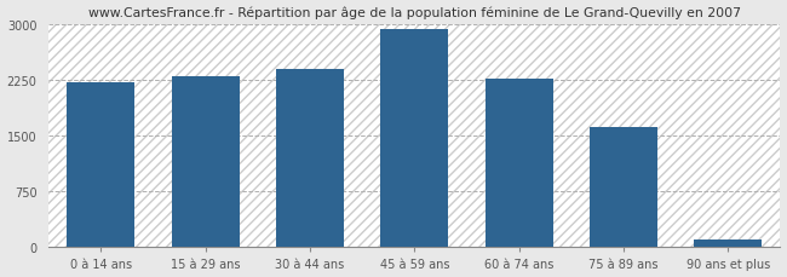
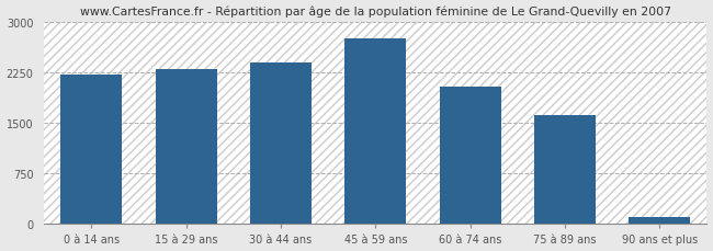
45 à 59 ans: 2930 -> 2760
60 à 74 ans: 2260 -> 2040
